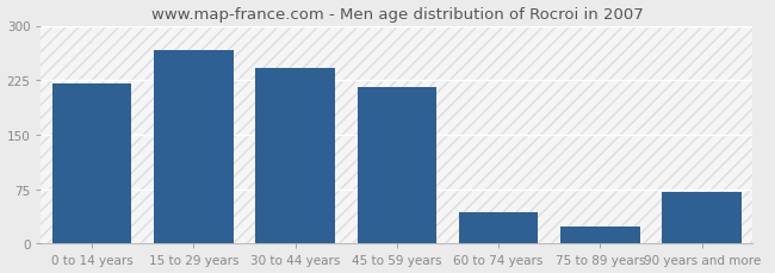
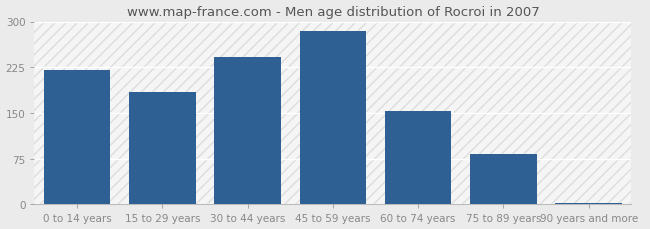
15 to 29 years: 266 -> 185
45 to 59 years: 216 -> 285
60 to 74 years: 44 -> 153
75 to 89 years: 24 -> 83
90 years and more: 72 -> 3
